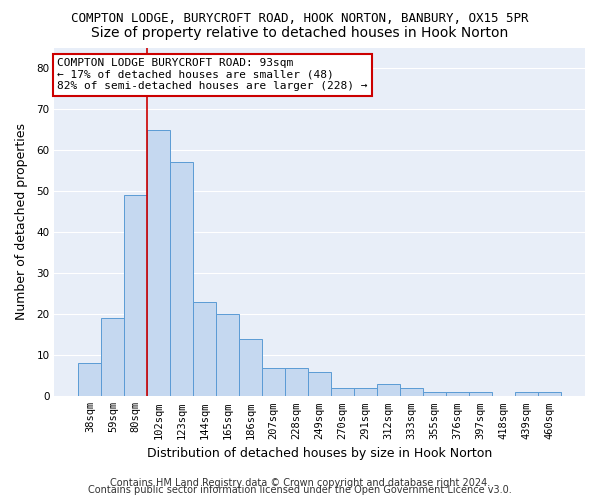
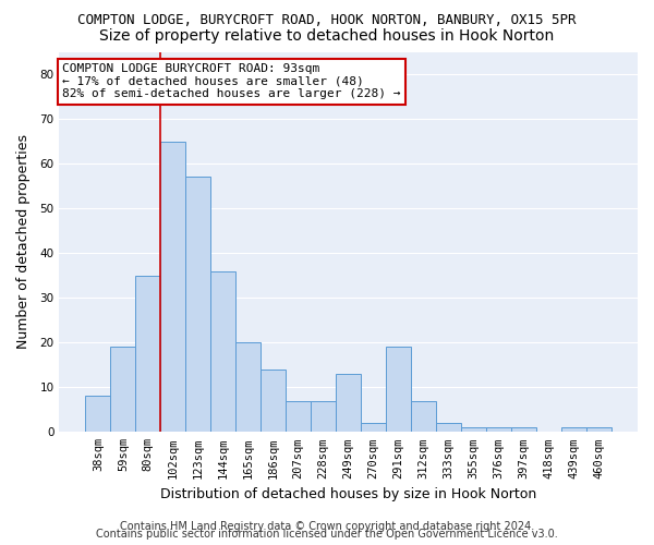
80sqm: 49 -> 35
144sqm: 23 -> 36
249sqm: 6 -> 13
291sqm: 2 -> 19
312sqm: 3 -> 7
